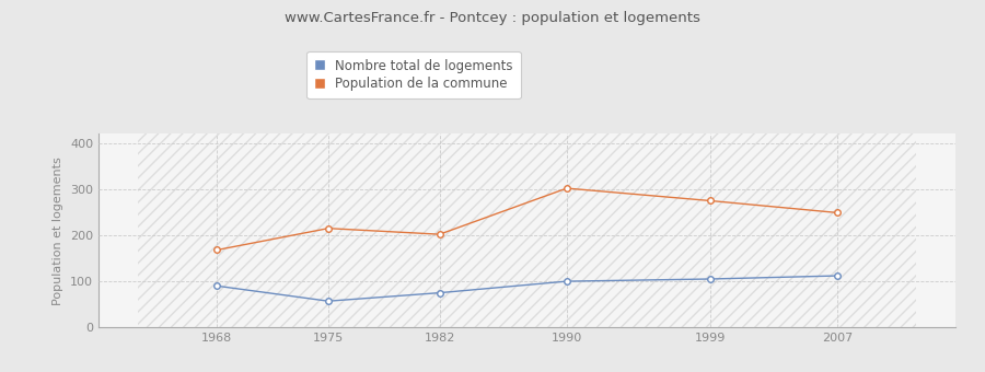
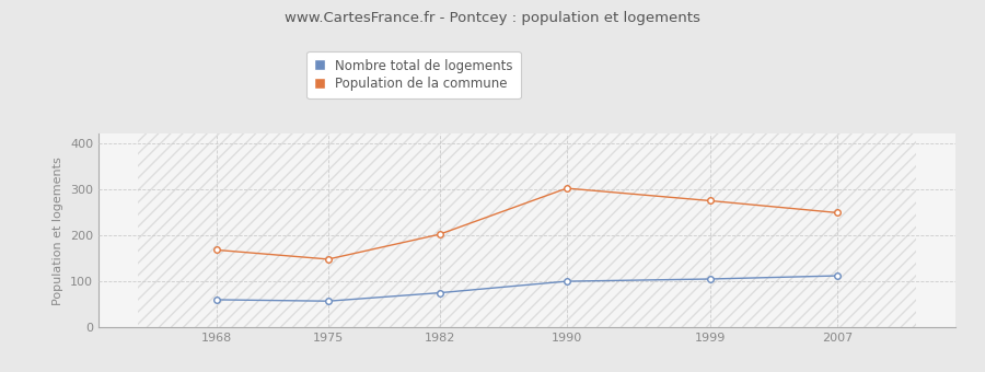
Nombre total de logements/1968: 90 -> 60
Population de la commune/1975: 215 -> 148
